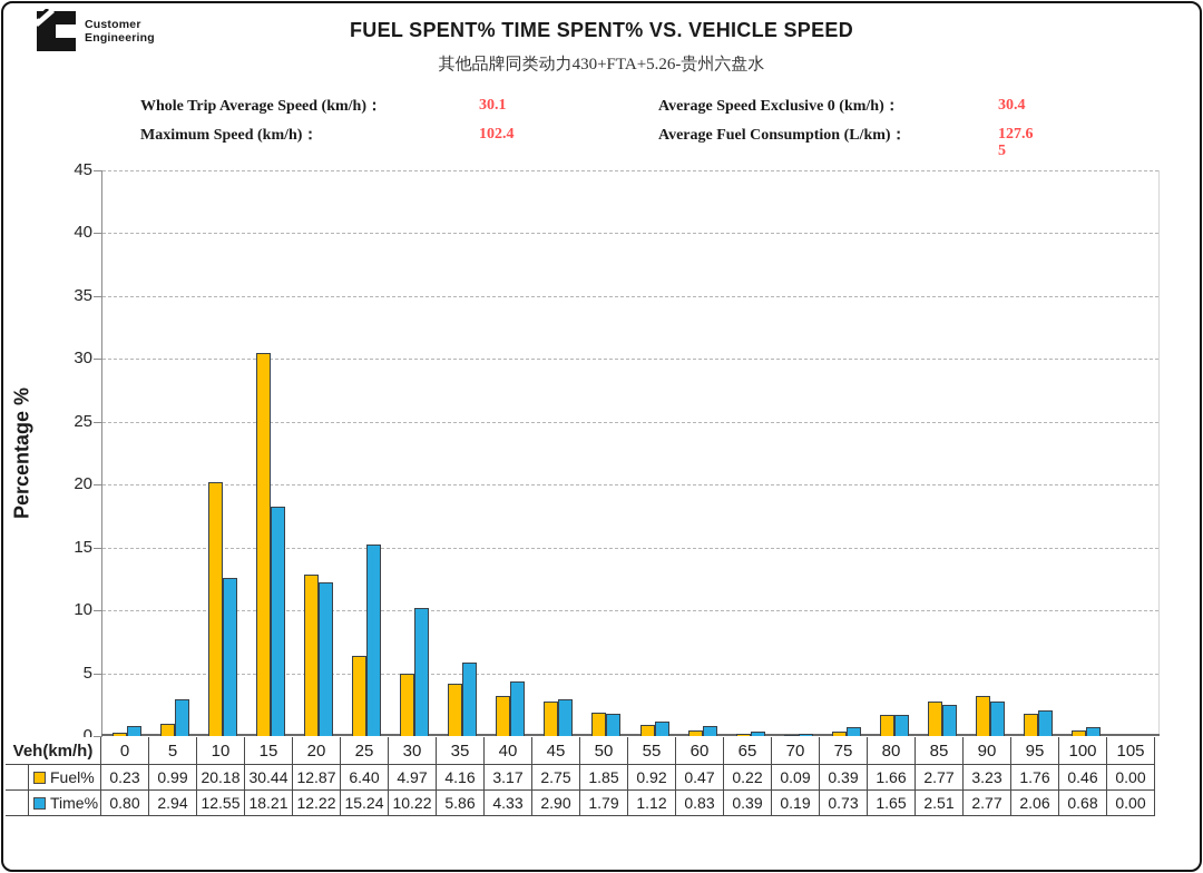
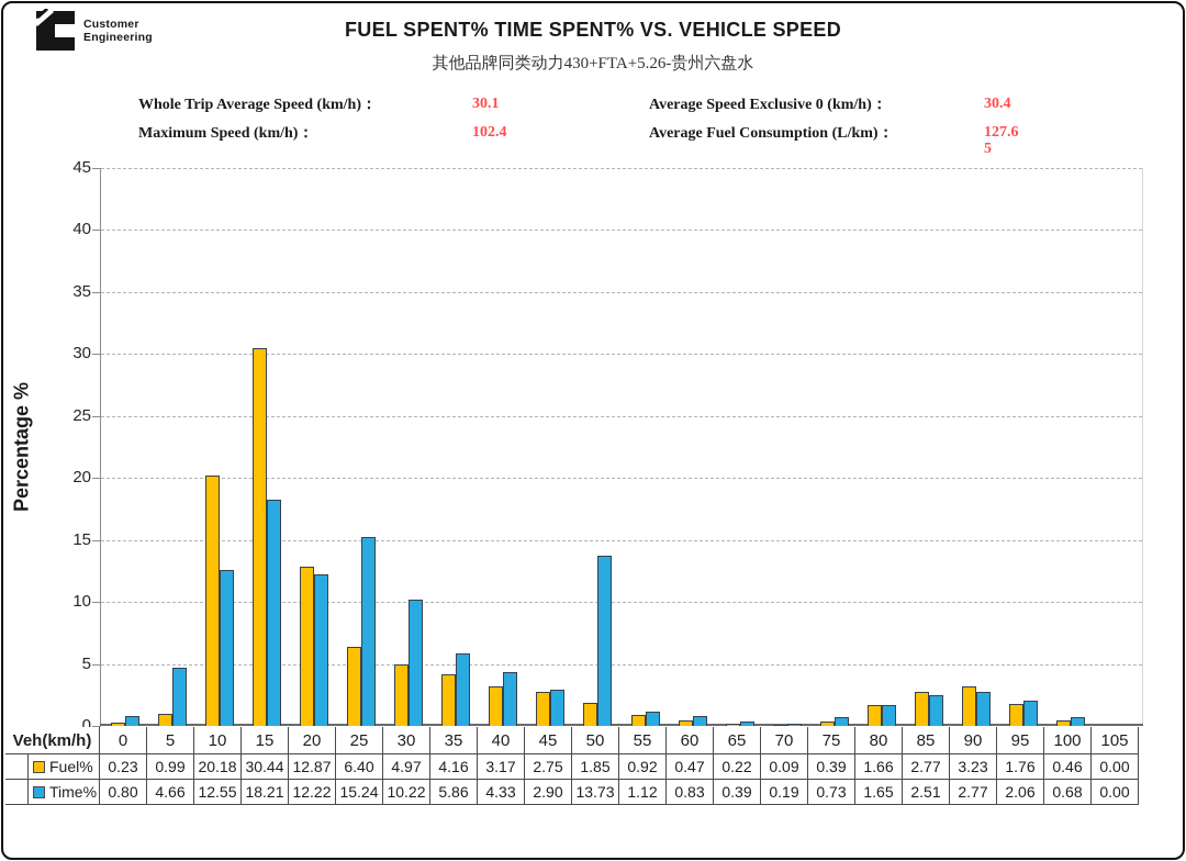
Time%/5: 2.94 -> 4.66
Time%/50: 1.79 -> 13.73
